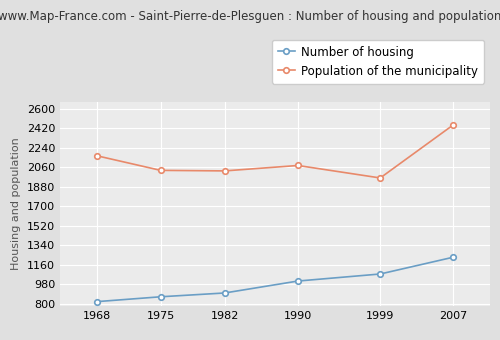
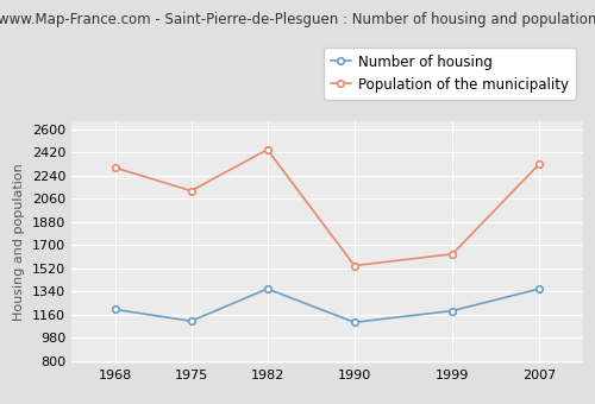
Number of housing/1968: 820 -> 1200
Population of the municipality/1968: 2160 -> 2300
Number of housing/1975: 860 -> 1110
Population of the municipality/1975: 2030 -> 2120
Number of housing/1982: 900 -> 1360
Population of the municipality/1982: 2020 -> 2440
Number of housing/1990: 1010 -> 1100
Population of the municipality/1990: 2080 -> 1540
Number of housing/1999: 1080 -> 1190
Population of the municipality/1999: 1960 -> 1630
Number of housing/2007: 1230 -> 1360
Population of the municipality/2007: 2450 -> 2330
